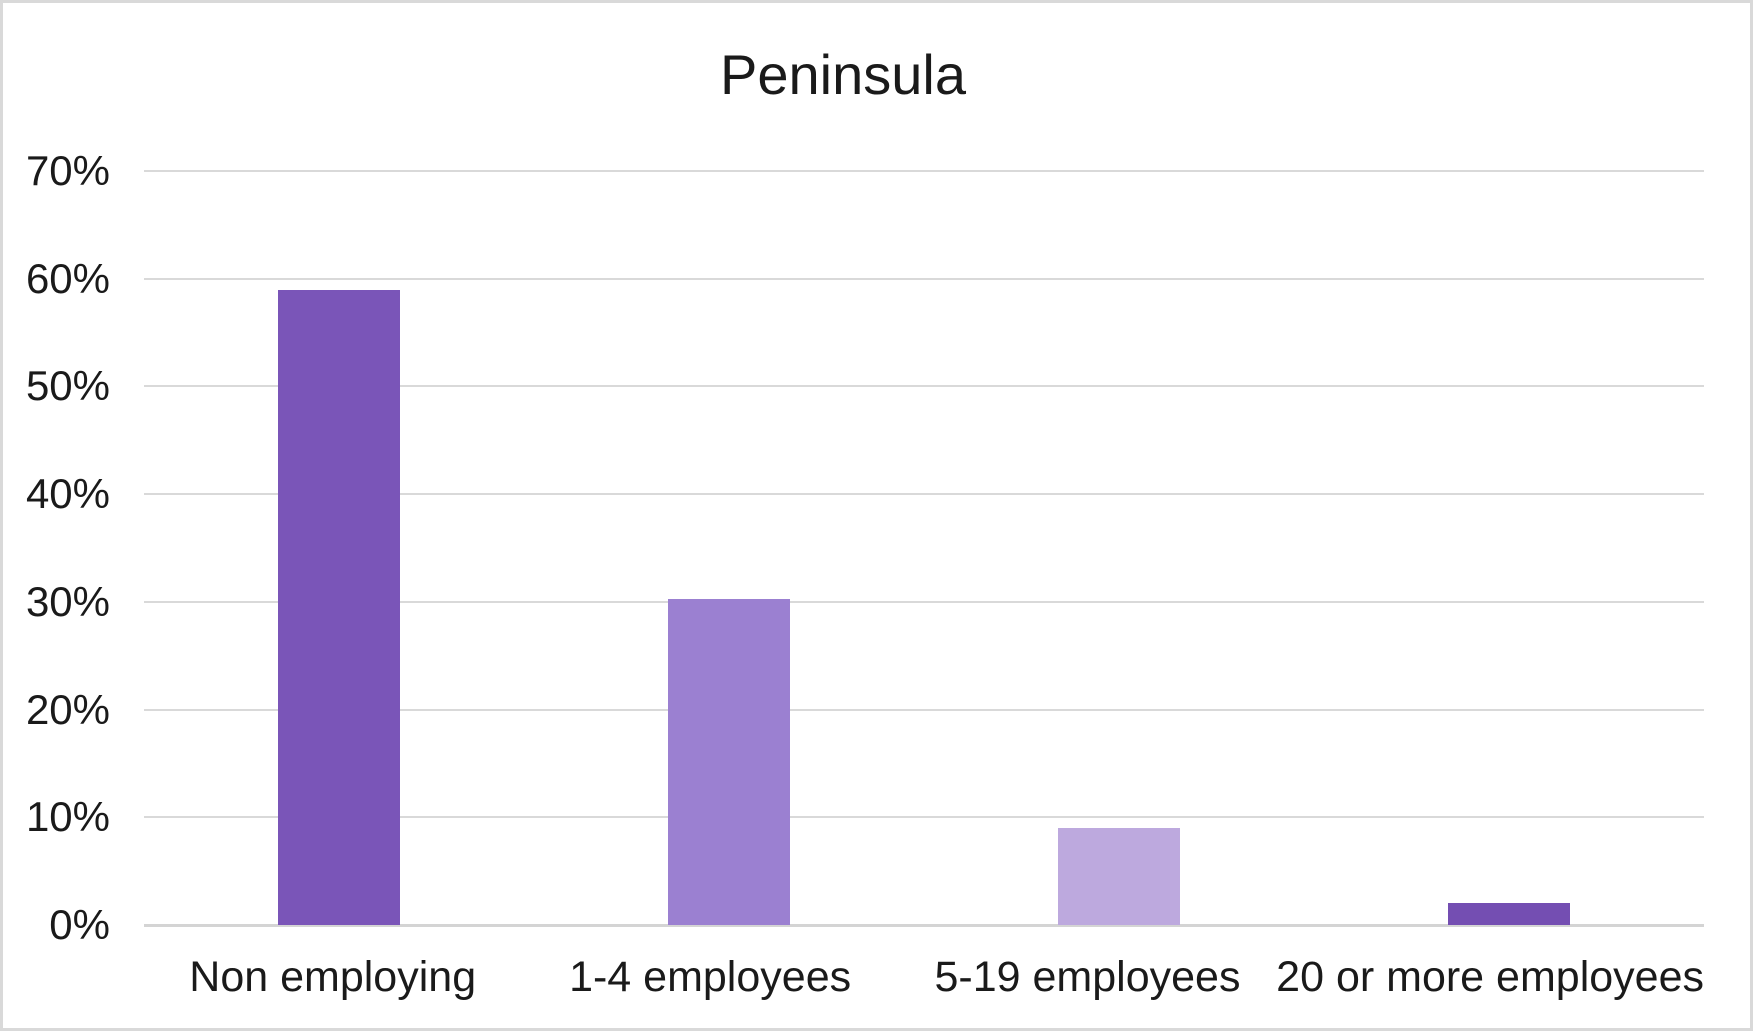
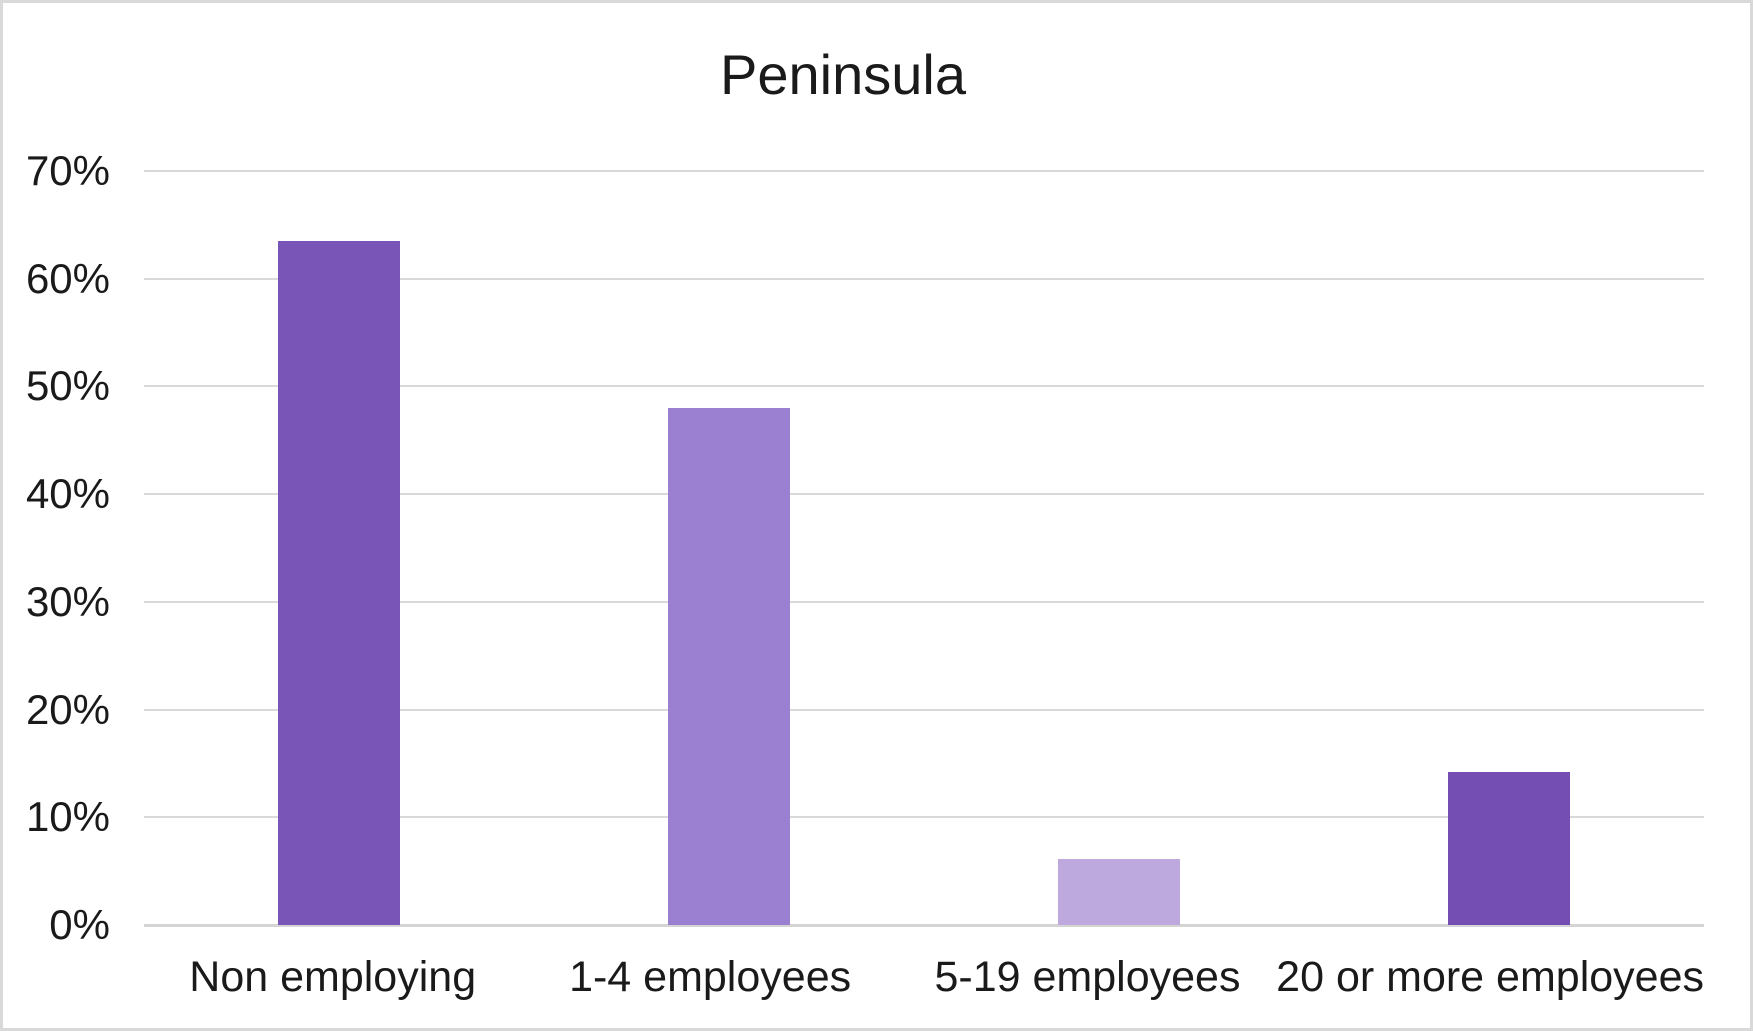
Non employing: 59.0% -> 63.5%
1-4 employees: 30.3% -> 48.0%
5-19 employees: 9.0% -> 6.1%
20 or more employees: 2.0% -> 14.2%
